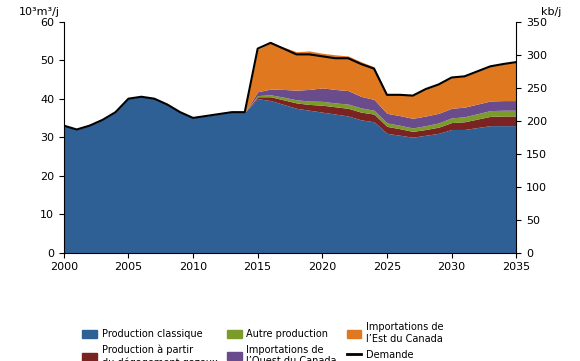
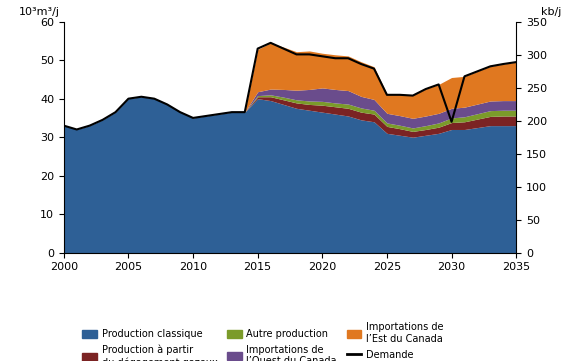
Demande/2030: 45.5 -> 34.0
